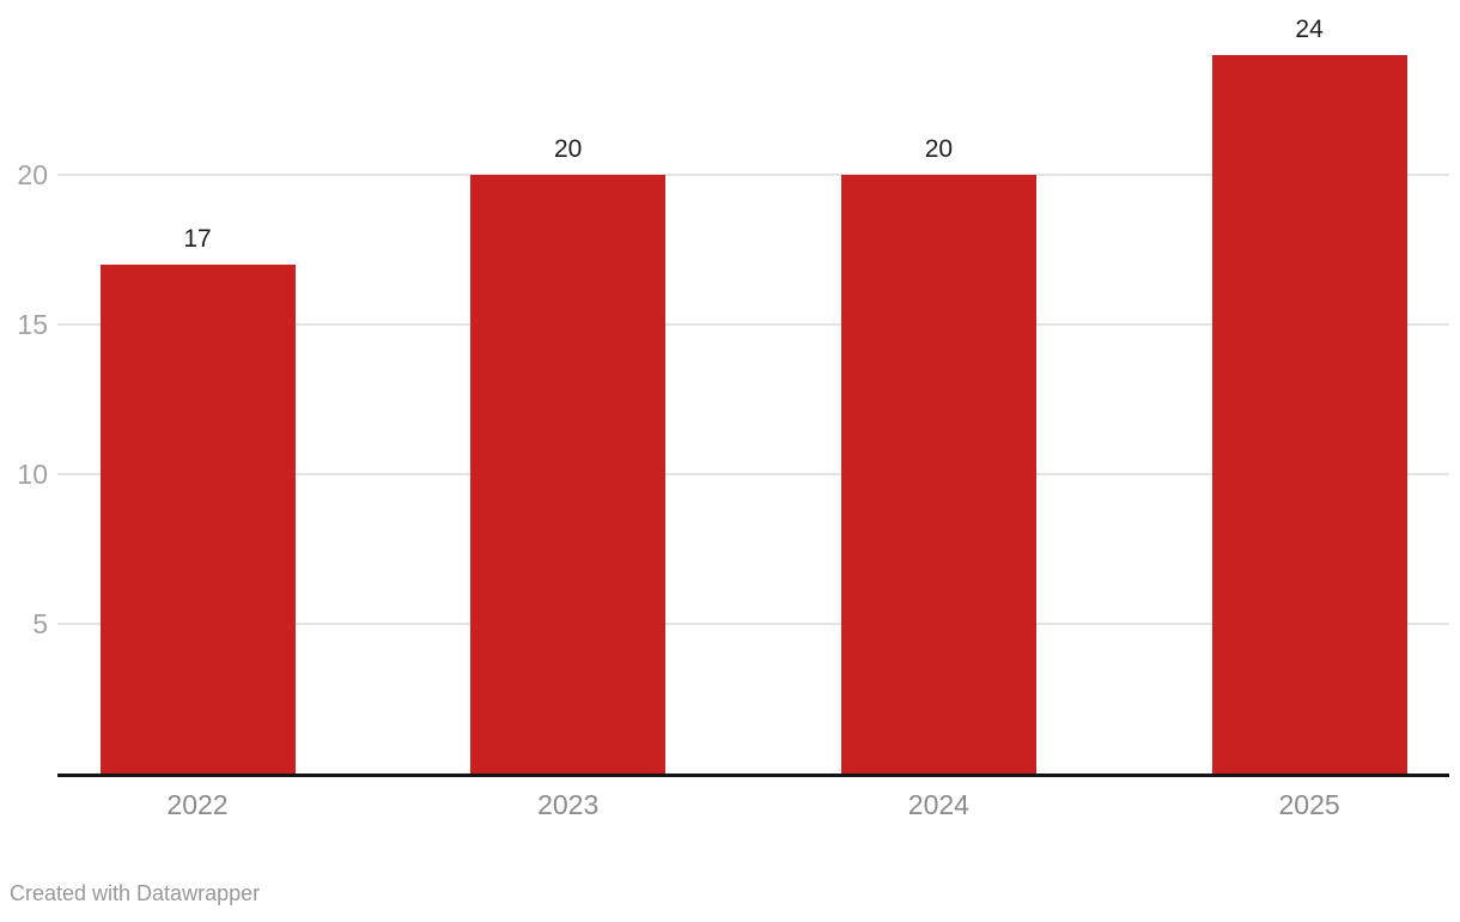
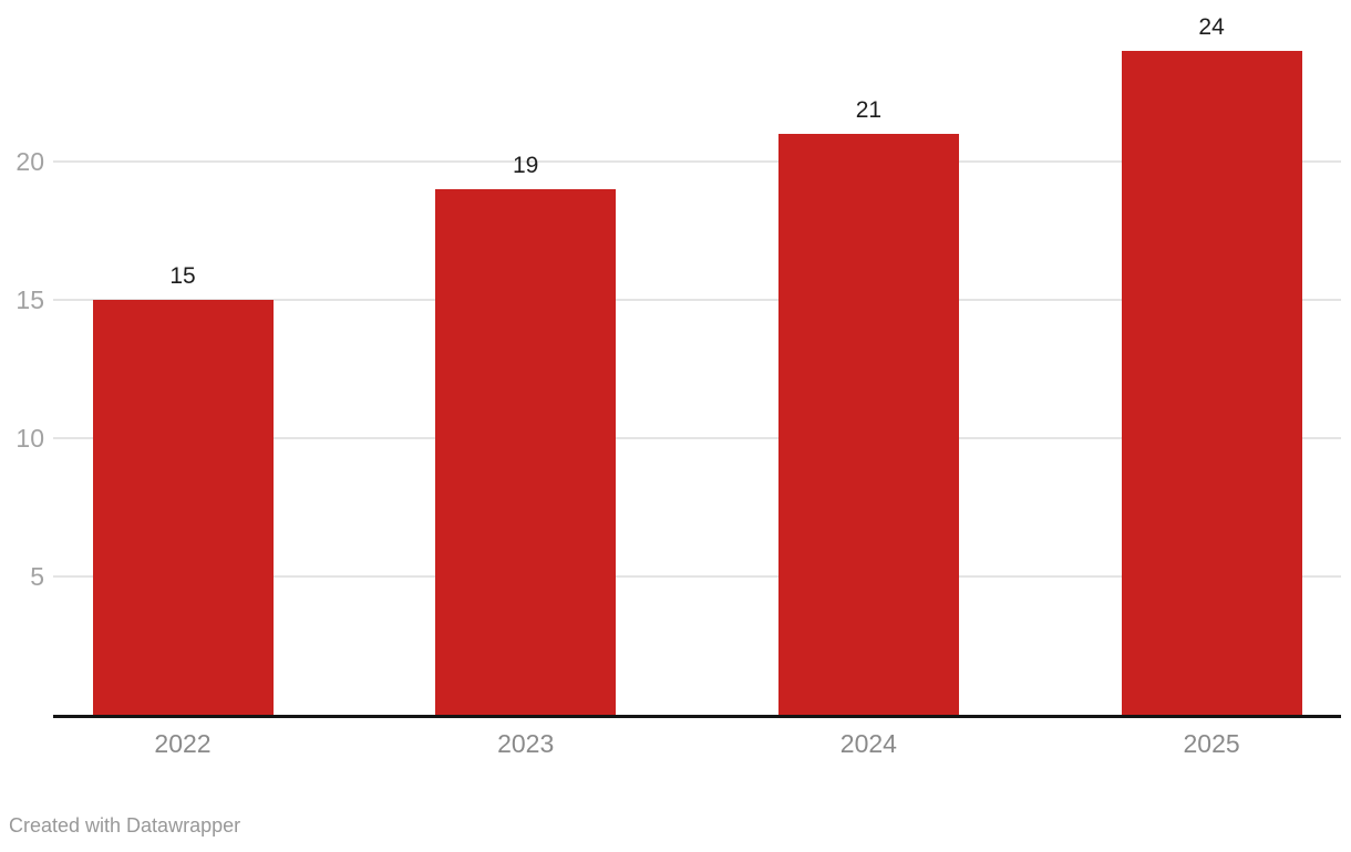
2022: 17 -> 15
2023: 20 -> 19
2024: 20 -> 21
